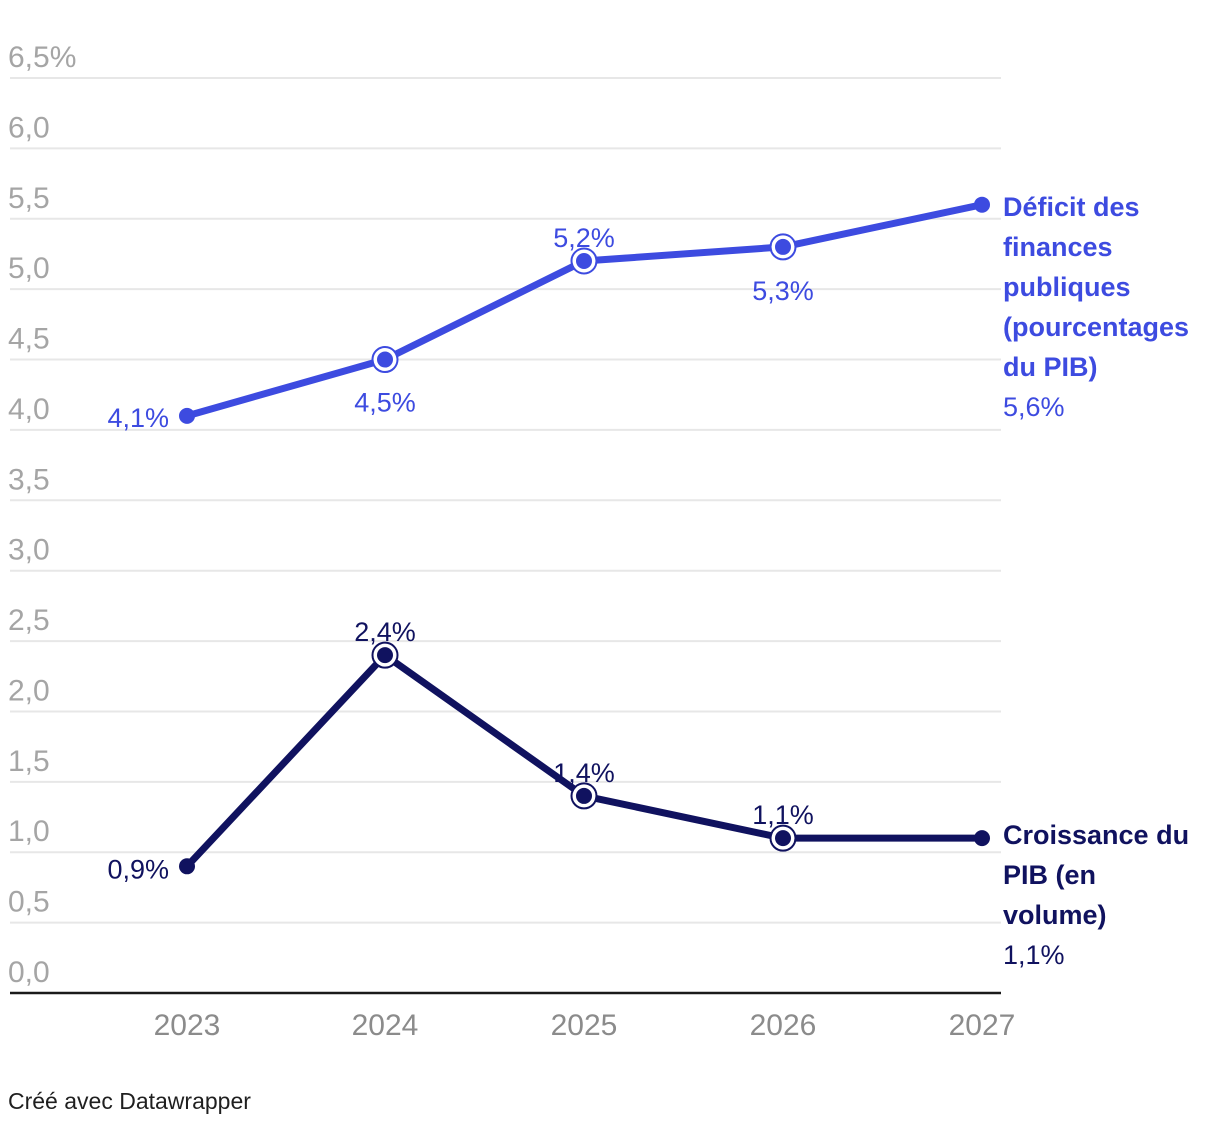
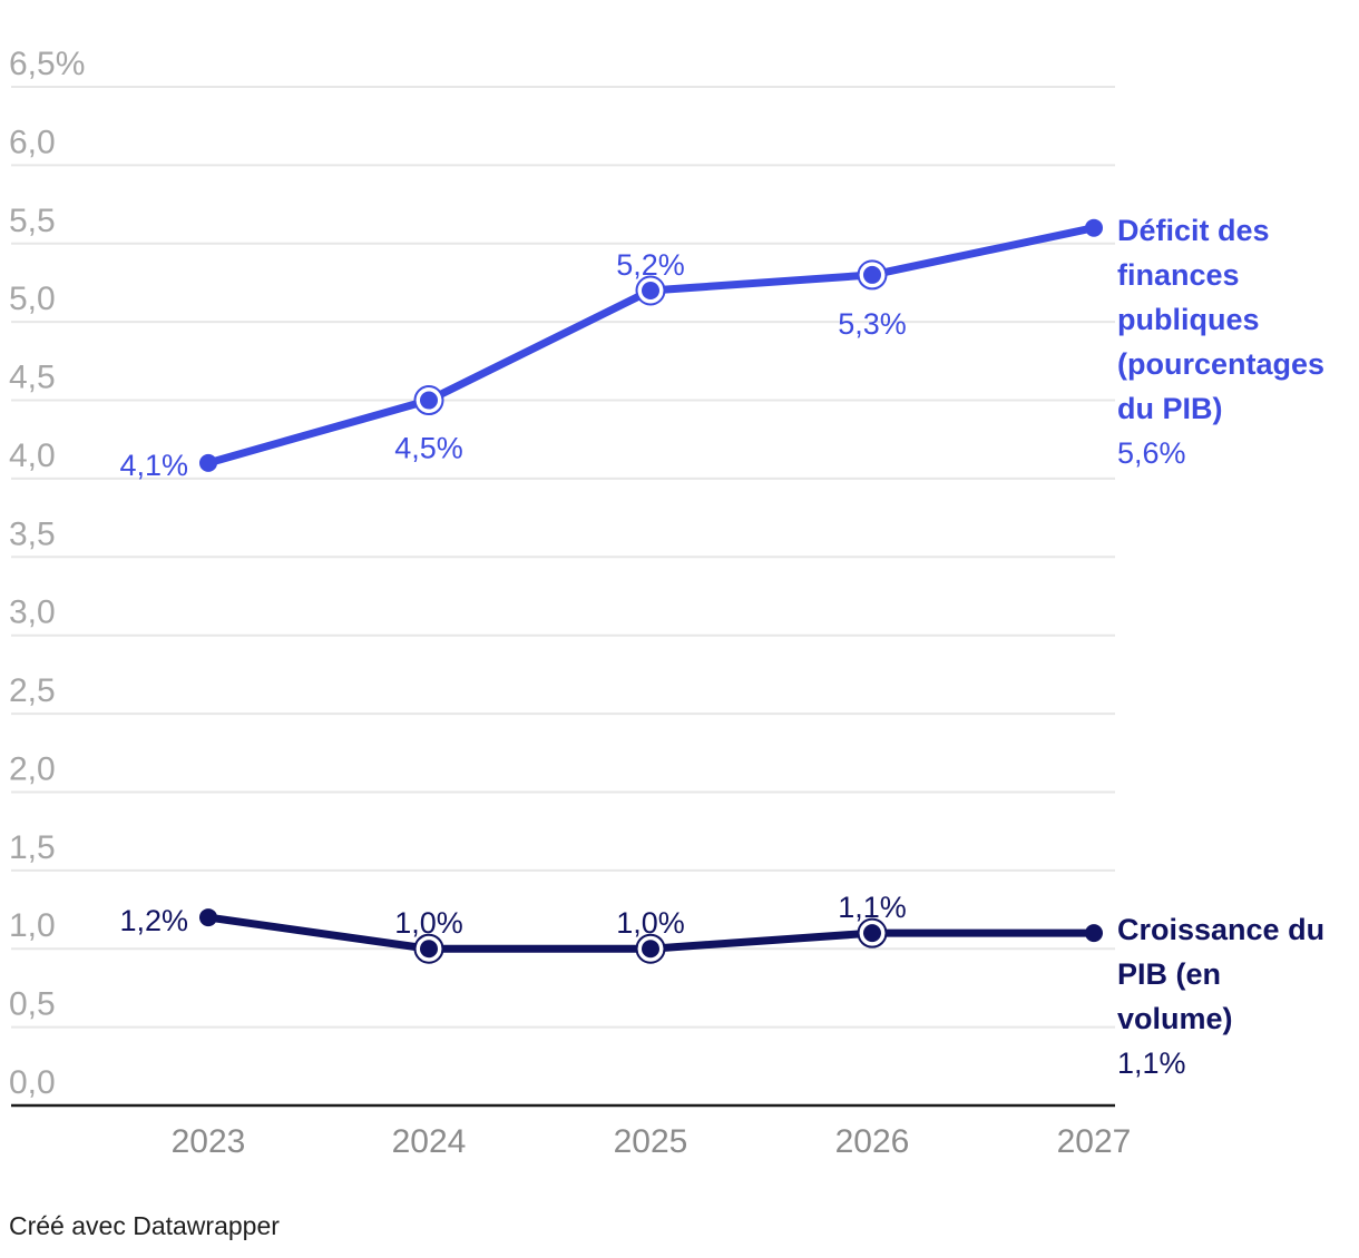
Croissance du PIB (en volume)/2023: 0,9% -> 1,2%
Croissance du PIB (en volume)/2024: 2,4% -> 1,0%
Croissance du PIB (en volume)/2025: 1,4% -> 1,0%
